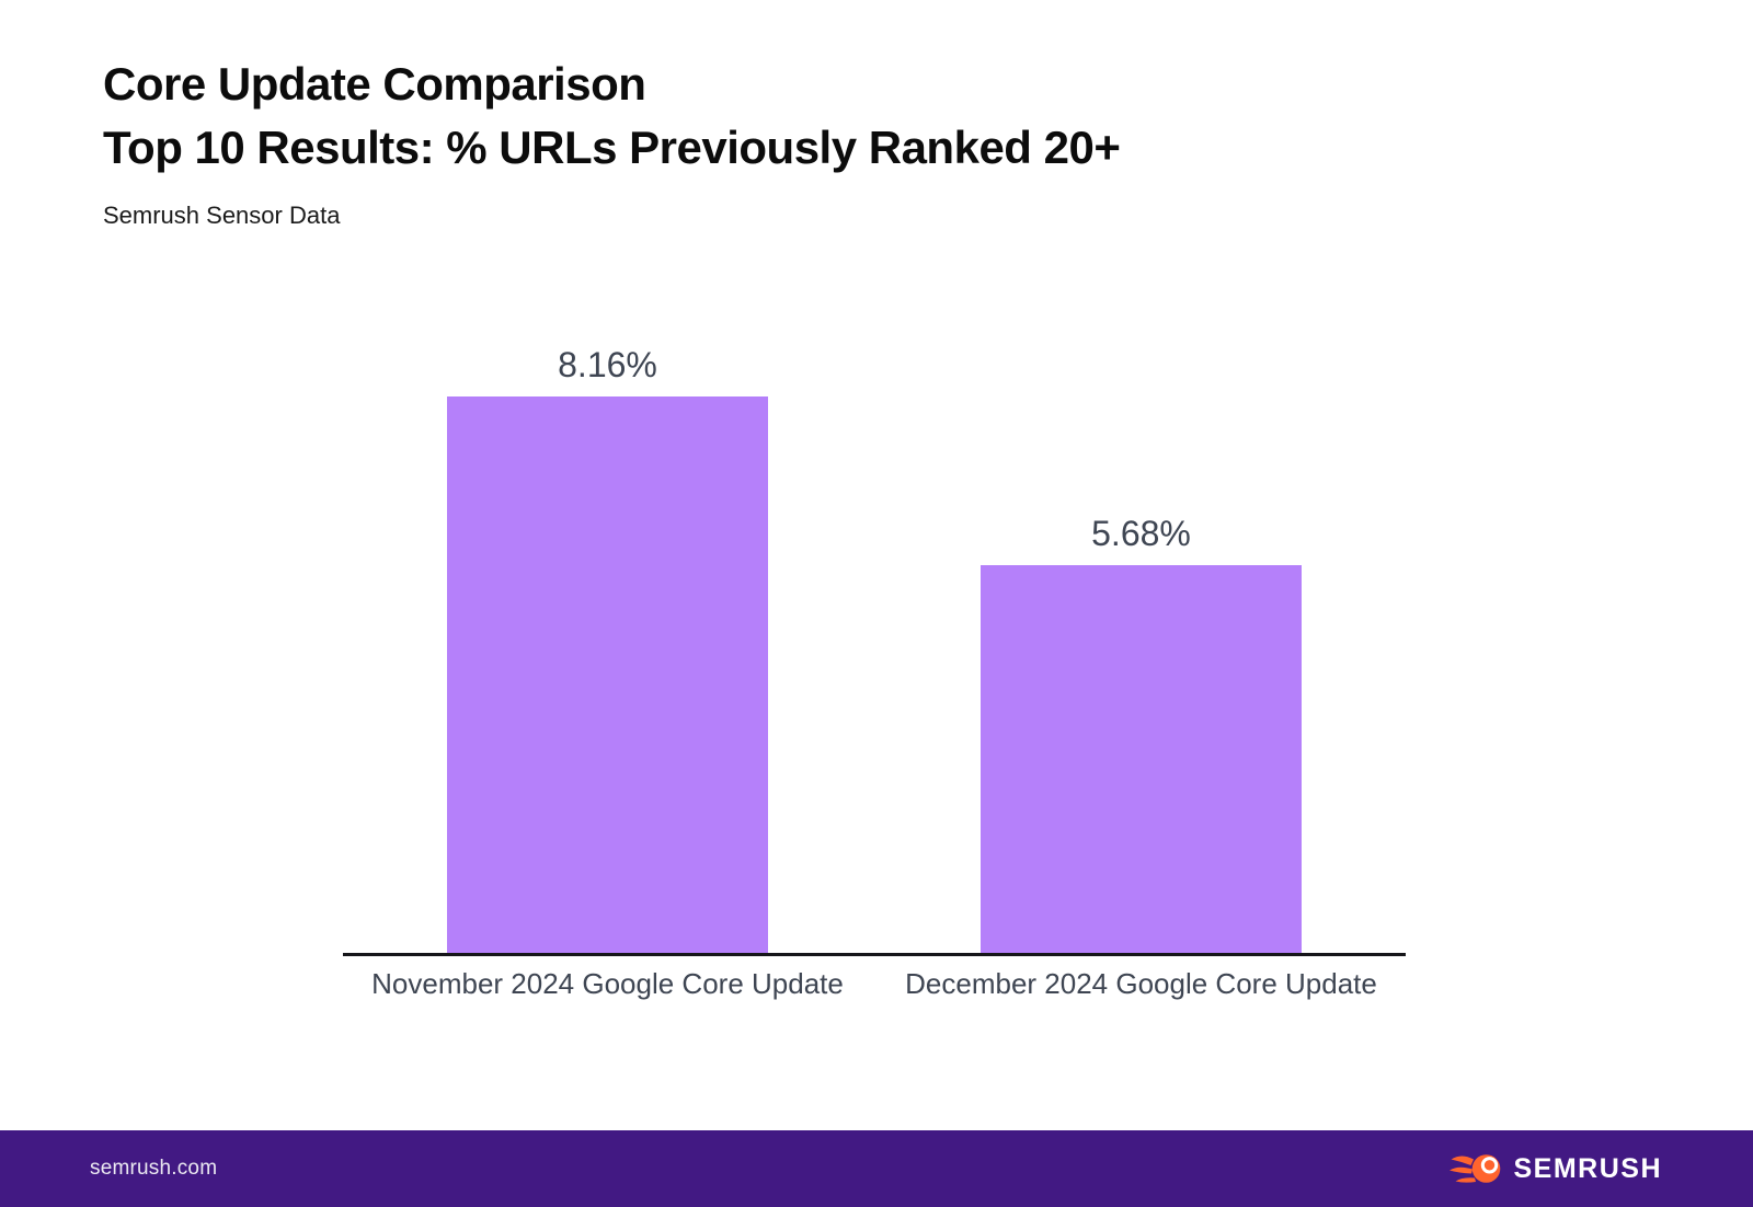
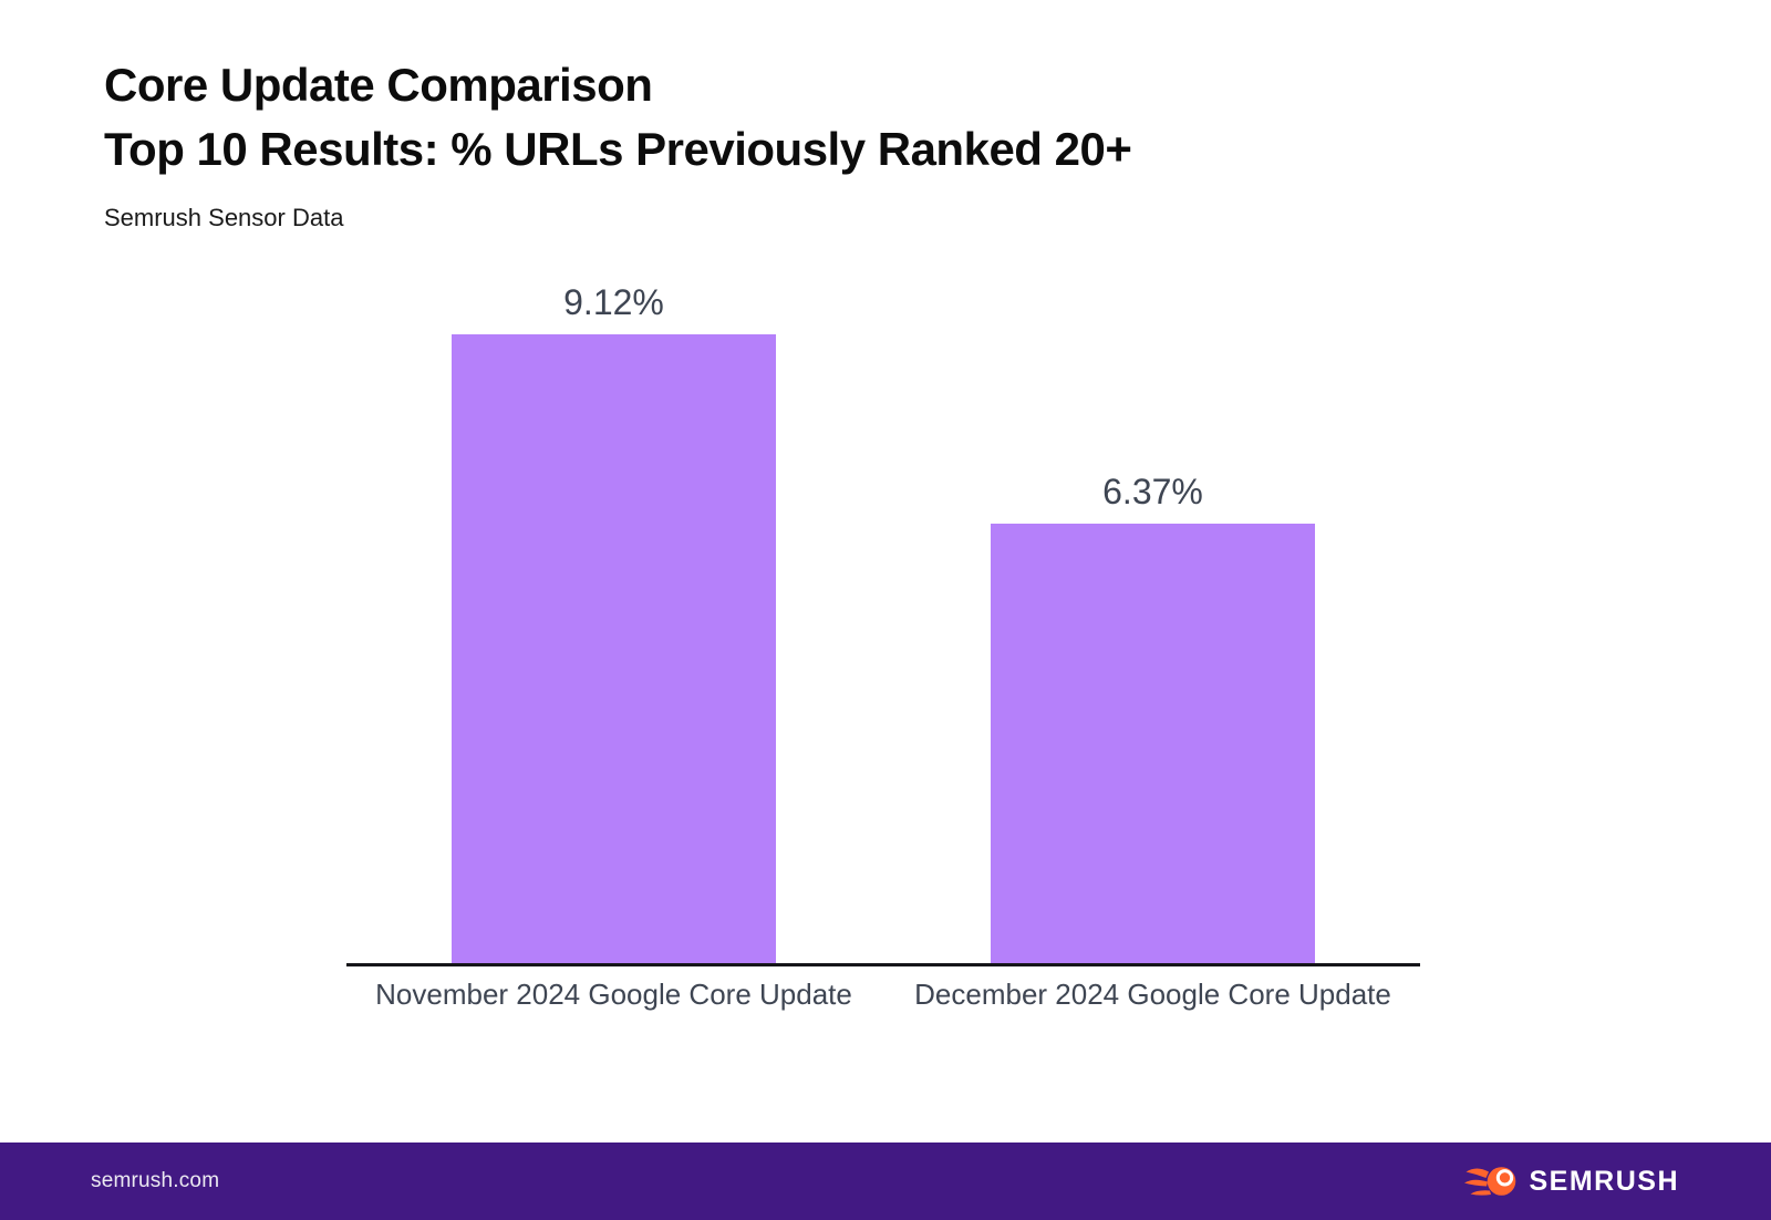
November 2024 Google Core Update: 8.16% -> 9.12%
December 2024 Google Core Update: 5.68% -> 6.37%
